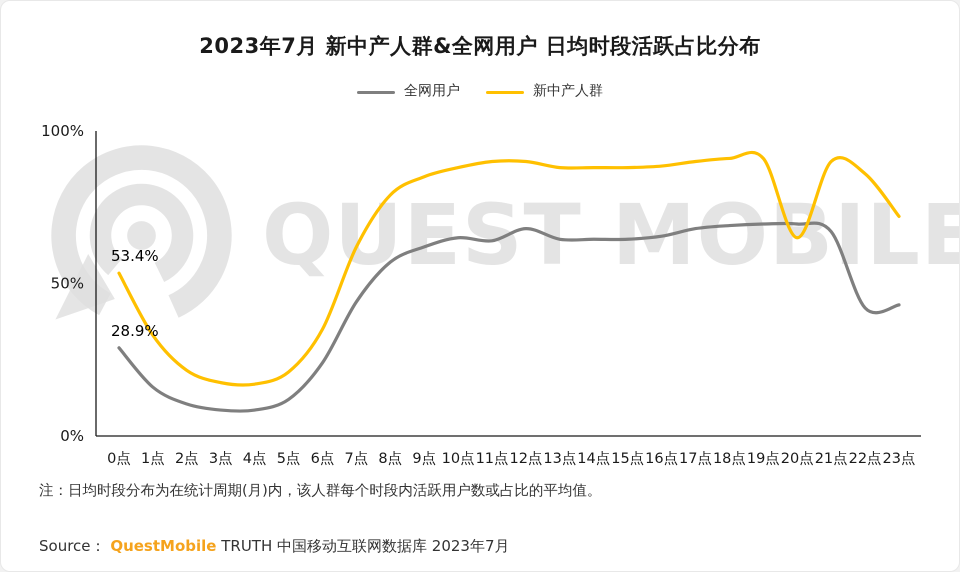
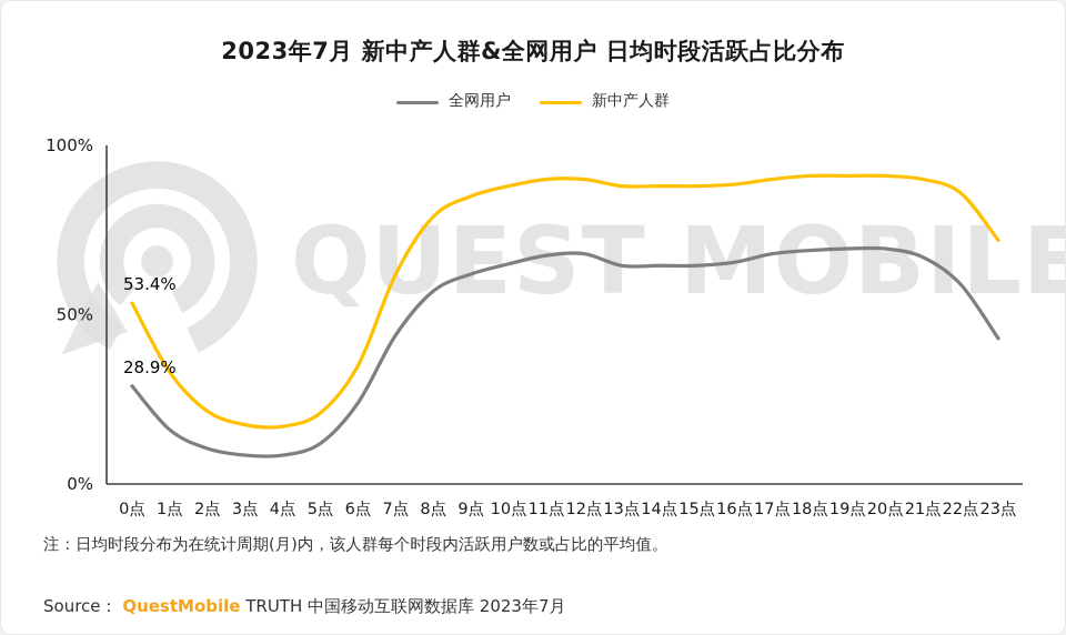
全网用户/11点: 64% -> 68%
新中产人群/20点: 65% -> 91%
全网用户/22点: 42% -> 59%
